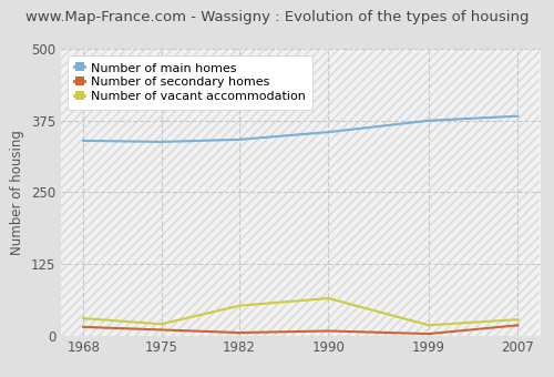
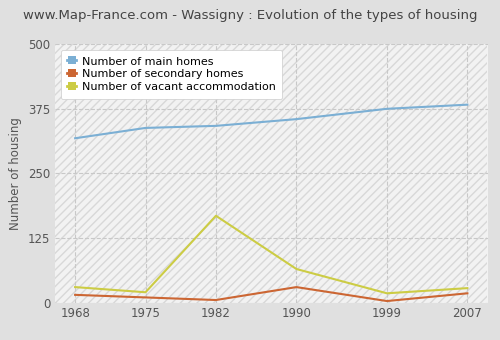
Number of main homes/1968: 340 -> 318
Number of vacant accommodation/1982: 52 -> 168
Number of secondary homes/1990: 8 -> 30
